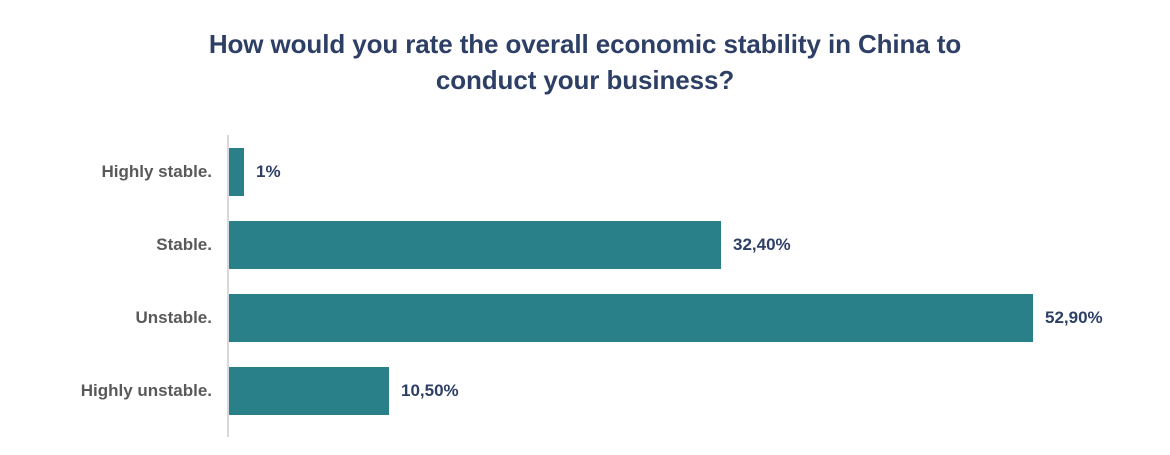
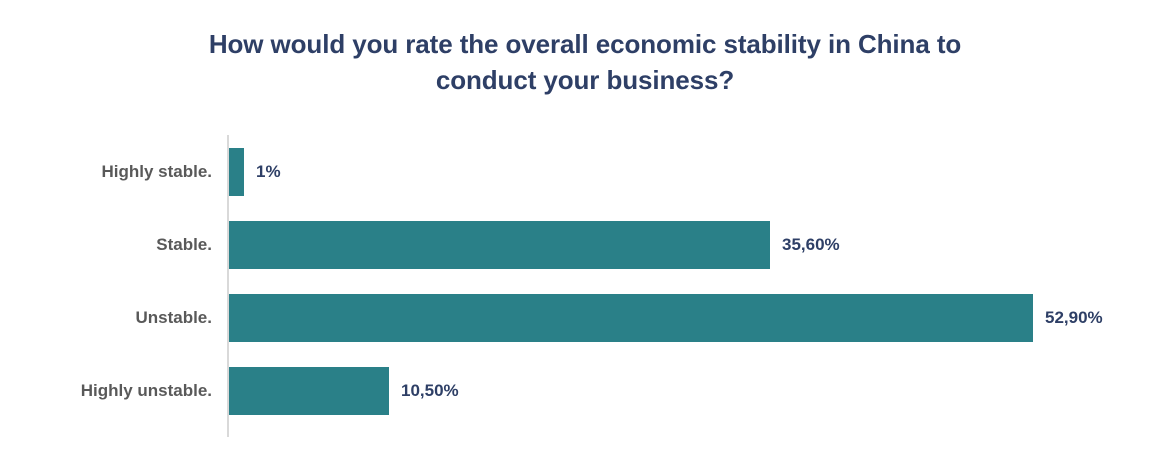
Stable.: 32,40% -> 35,60%
